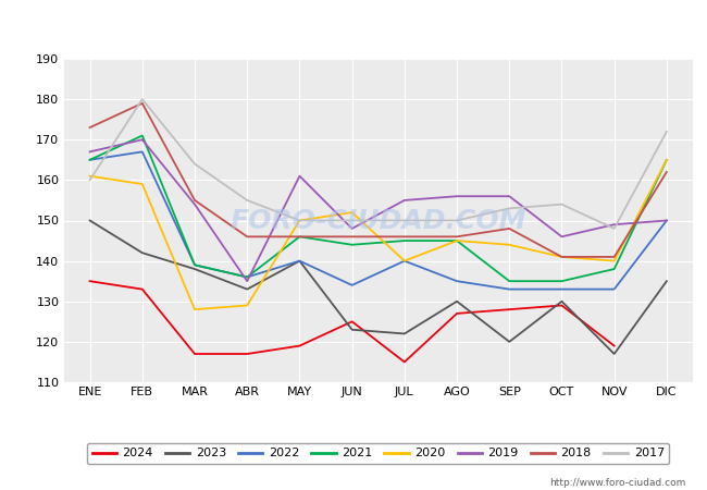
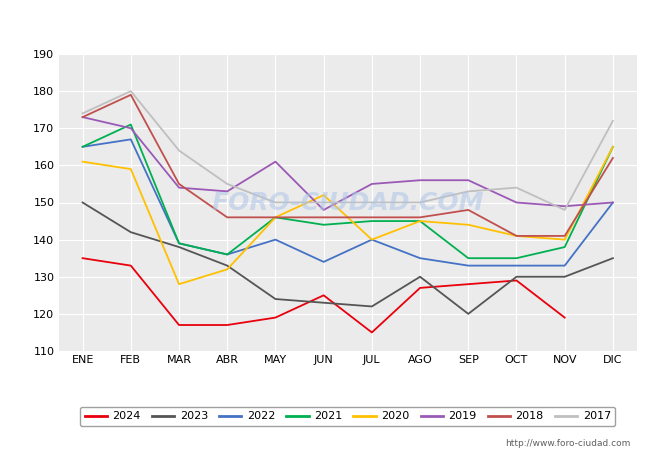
2019/ENE: 167 -> 173
2017/ENE: 160 -> 174
2020/ABR: 129 -> 132
2019/ABR: 135 -> 153
2023/MAY: 140 -> 124
2020/MAY: 150 -> 146
2019/OCT: 146 -> 150
2023/NOV: 117 -> 130
